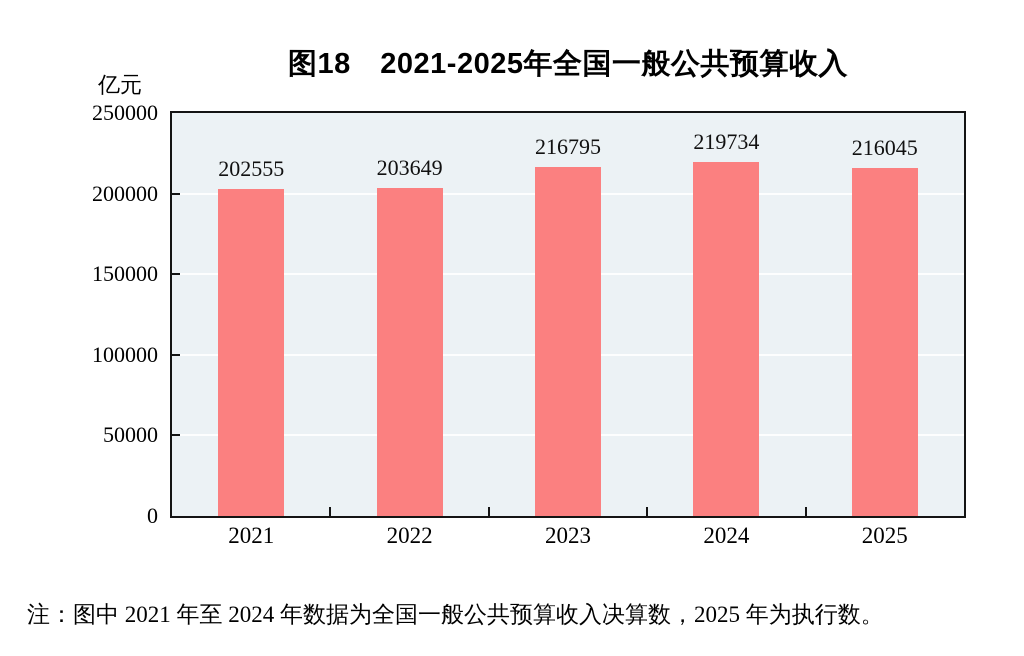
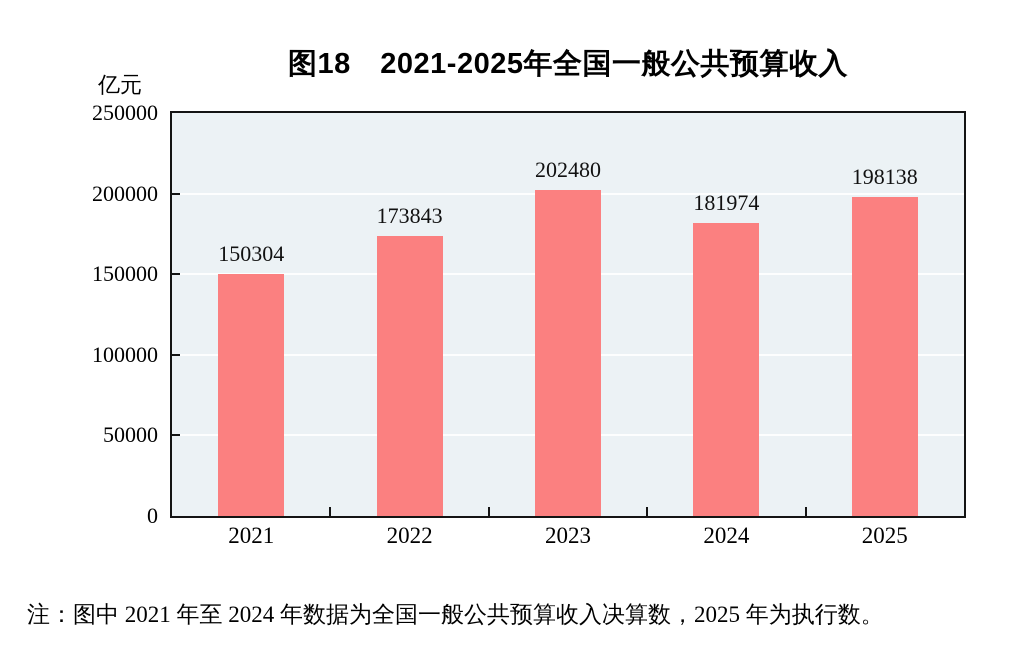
2021: 202555 -> 150304
2022: 203649 -> 173843
2023: 216795 -> 202480
2024: 219734 -> 181974
2025: 216045 -> 198138
